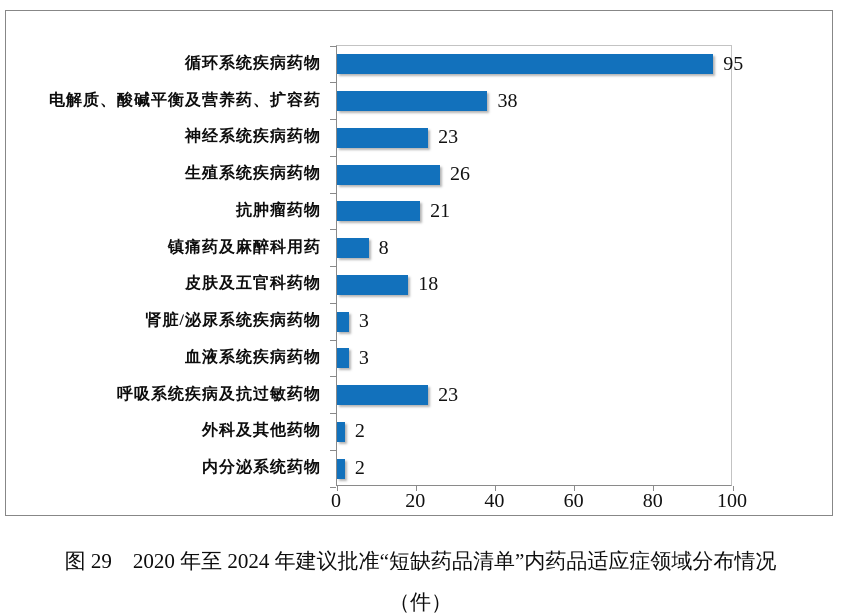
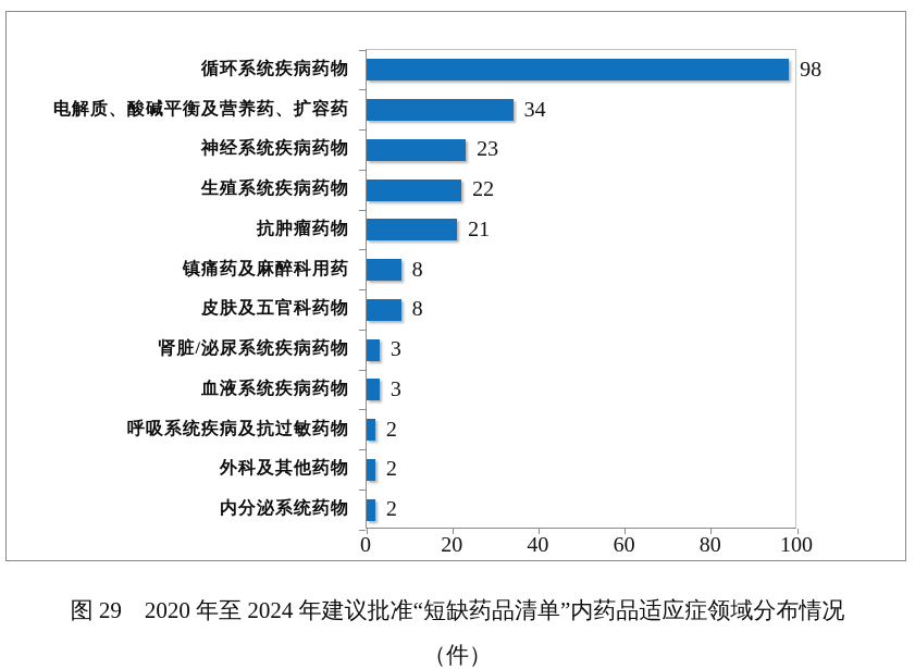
循环系统疾病药物: 95 -> 98
电解质、酸碱平衡及营养药、扩容药: 38 -> 34
生殖系统疾病药物: 26 -> 22
皮肤及五官科药物: 18 -> 8
呼吸系统疾病及抗过敏药物: 23 -> 2
